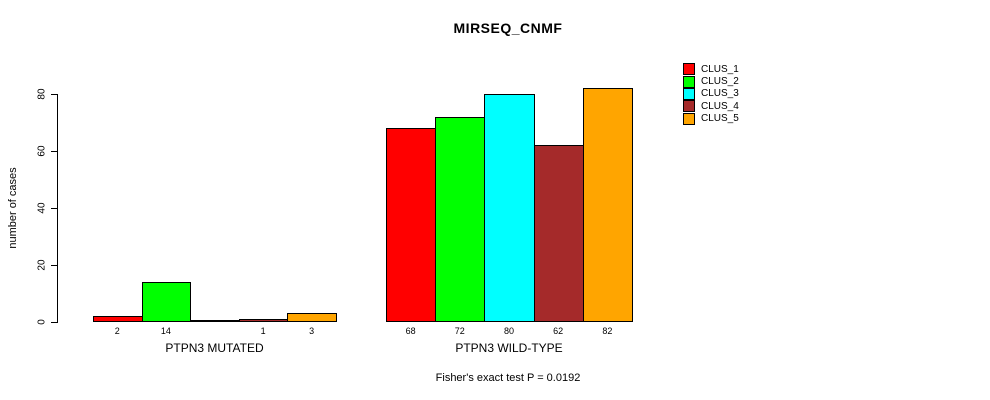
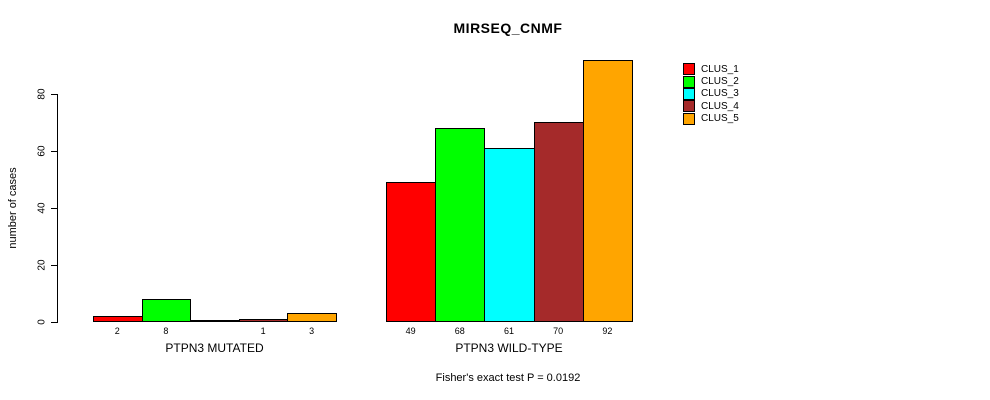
CLUS_2/PTPN3 MUTATED: 14 -> 8
CLUS_1/PTPN3 WILD-TYPE: 68 -> 49
CLUS_2/PTPN3 WILD-TYPE: 72 -> 68
CLUS_3/PTPN3 WILD-TYPE: 80 -> 61
CLUS_4/PTPN3 WILD-TYPE: 62 -> 70
CLUS_5/PTPN3 WILD-TYPE: 82 -> 92
